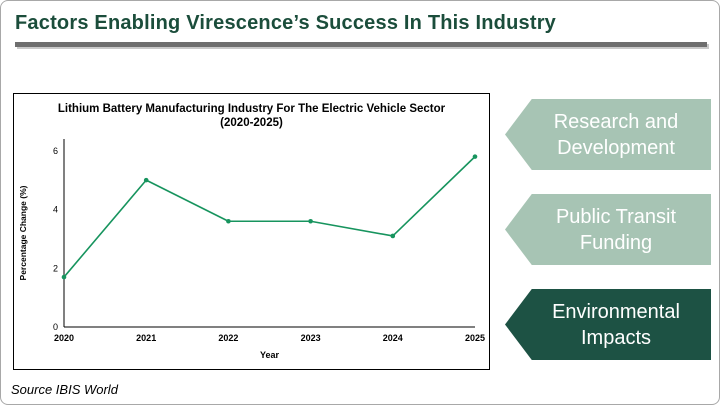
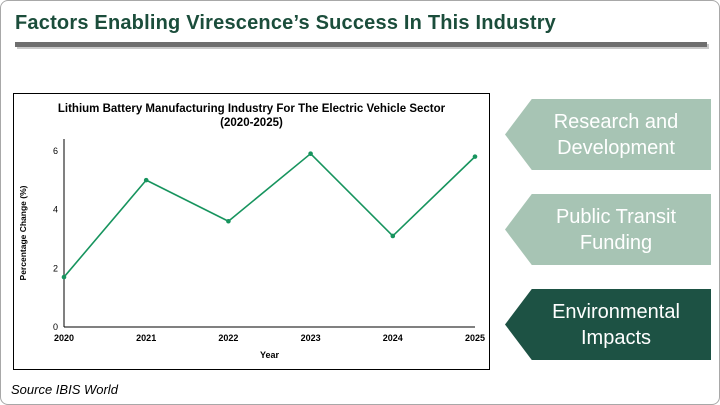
2023: 3.6 -> 5.9
